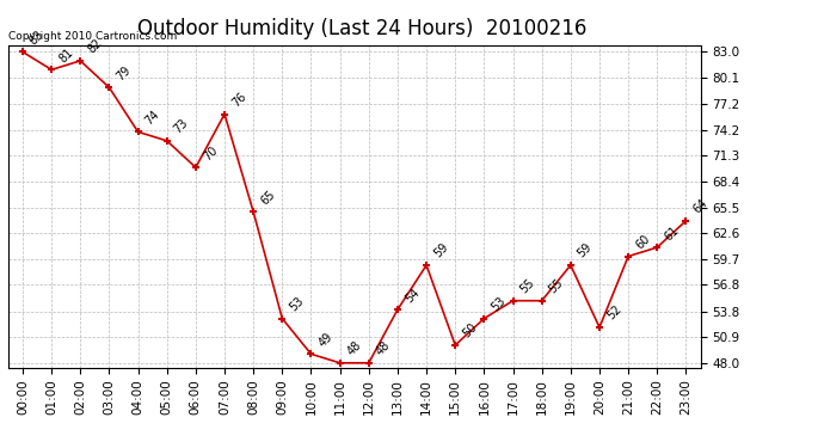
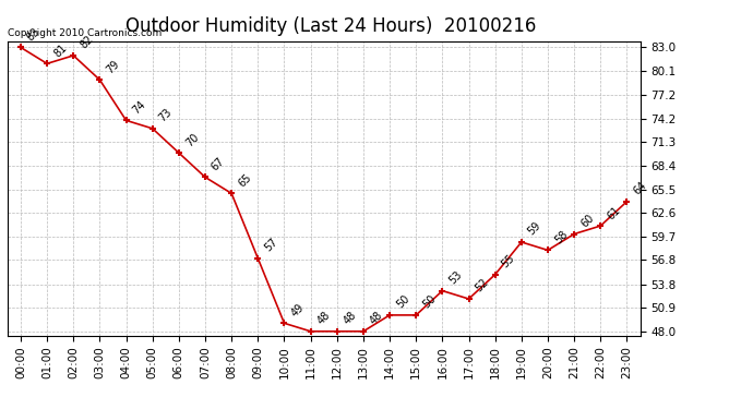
07:00: 76 -> 67
09:00: 53 -> 57
13:00: 54 -> 48
14:00: 59 -> 50
17:00: 55 -> 52
20:00: 52 -> 58
